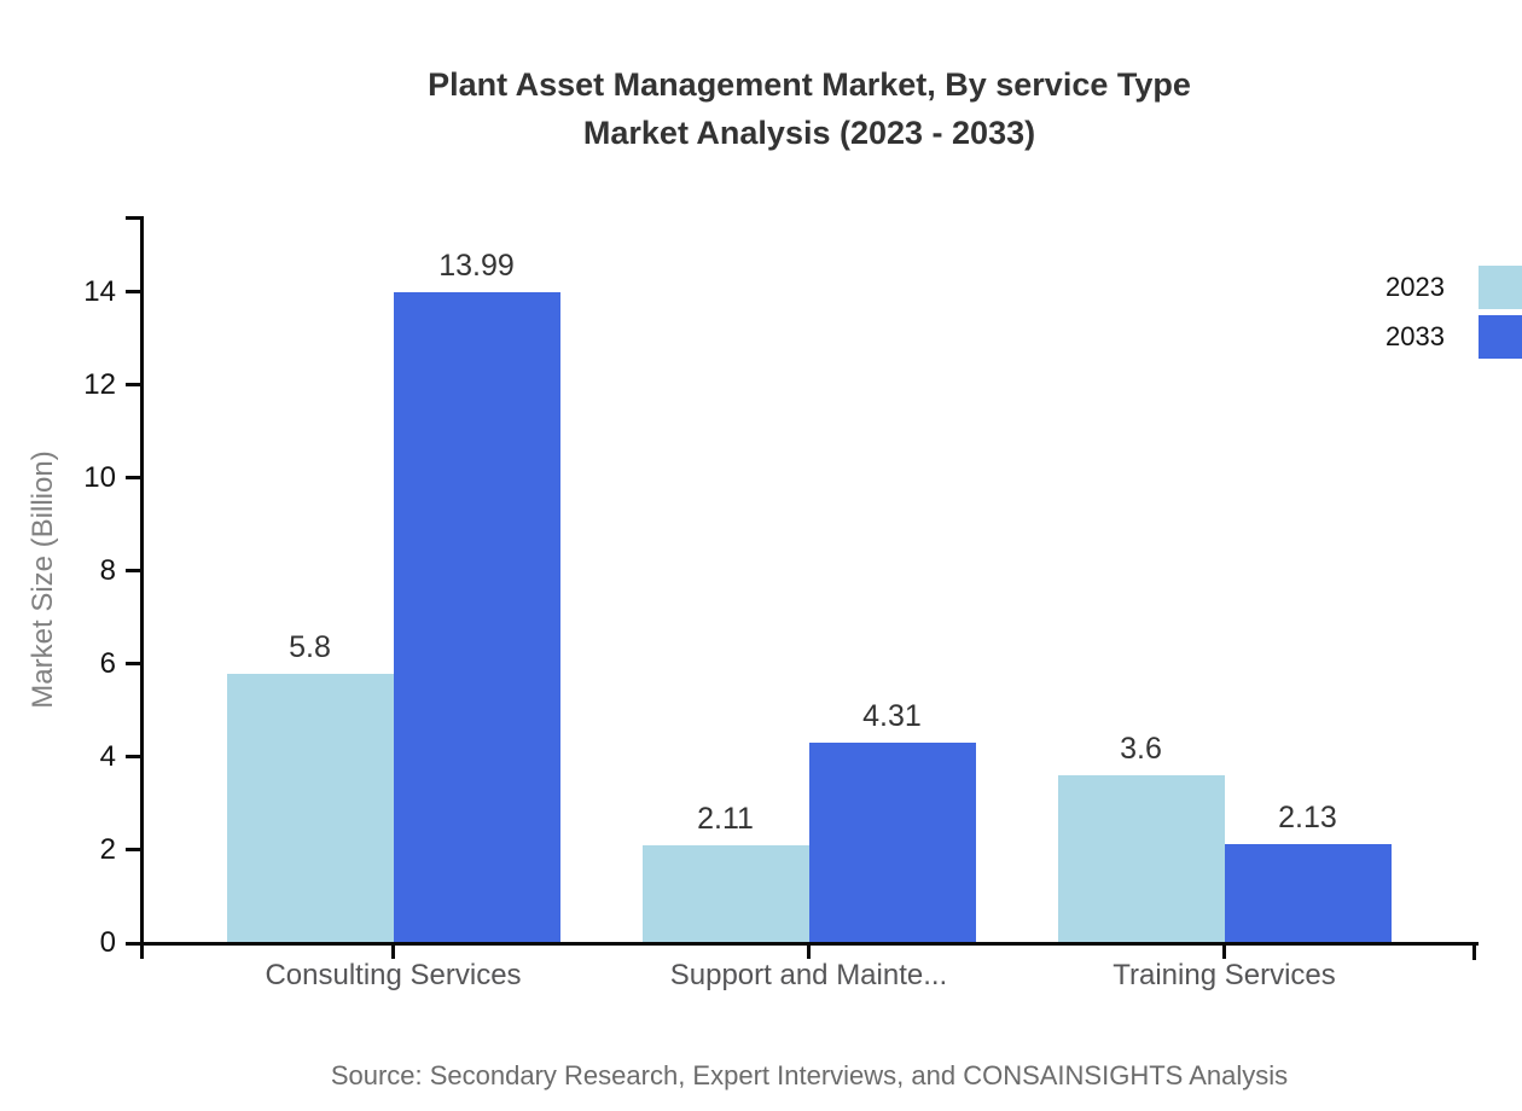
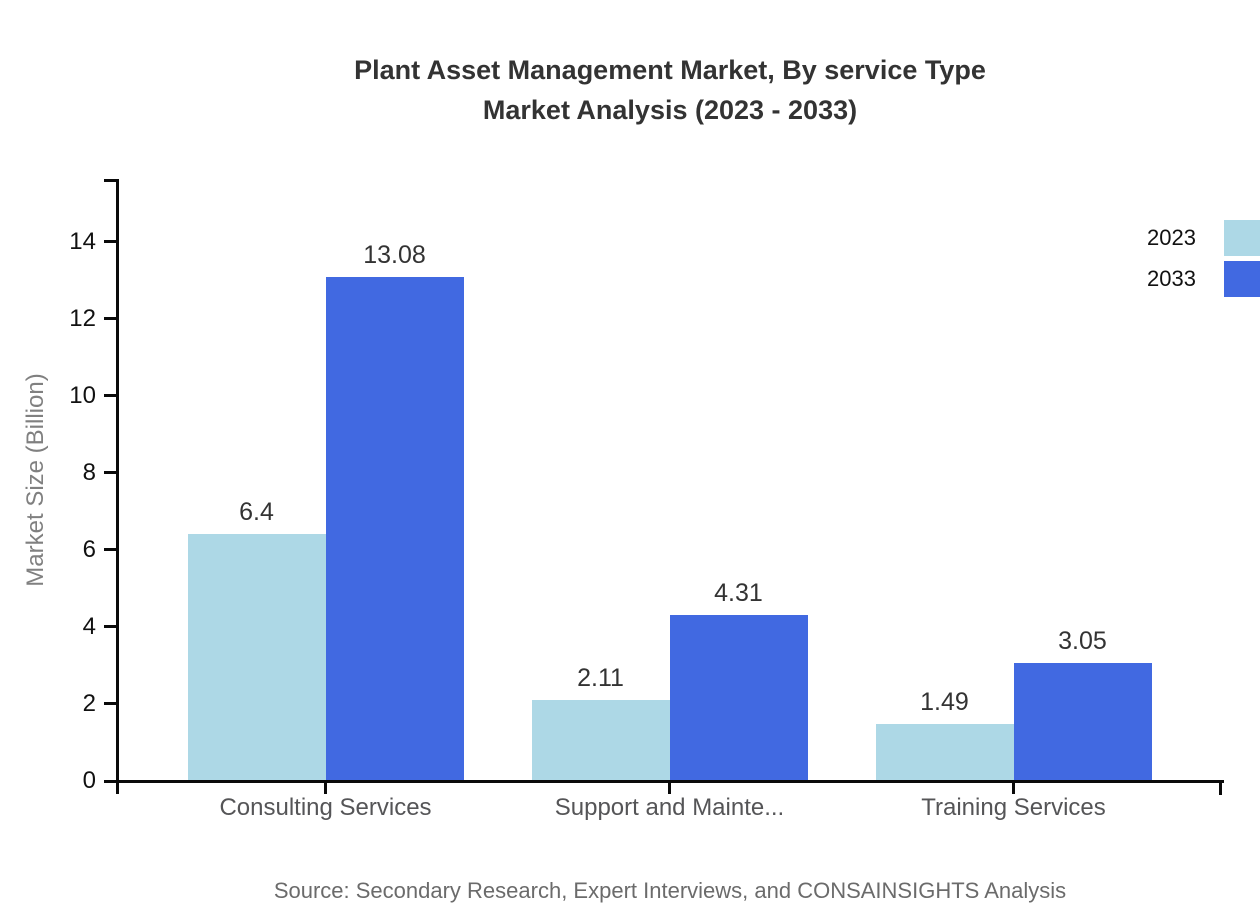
2023/Consulting Services: 5.8 -> 6.4
2033/Consulting Services: 13.99 -> 13.08
2023/Training Services: 3.6 -> 1.49
2033/Training Services: 2.13 -> 3.05
